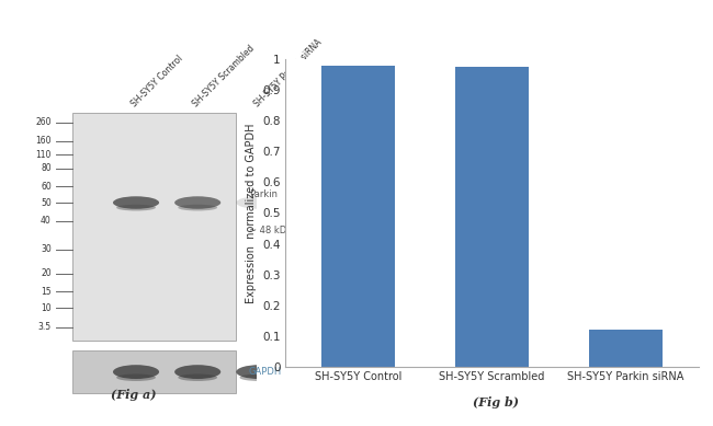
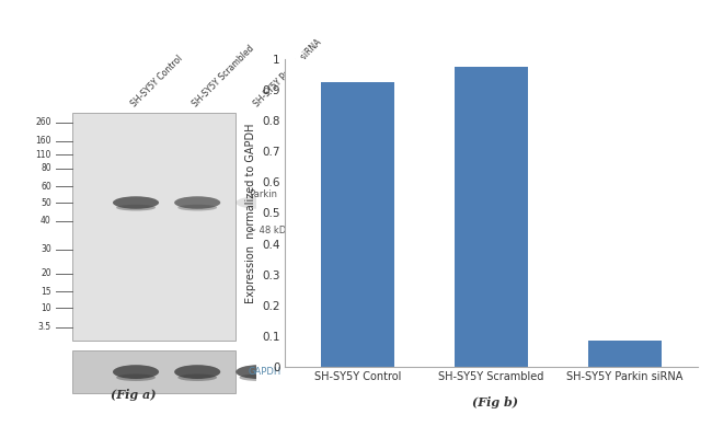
SH-SY5Y Control: 0.980 -> 0.925
SH-SY5Y Parkin siRNA: 0.120 -> 0.085
